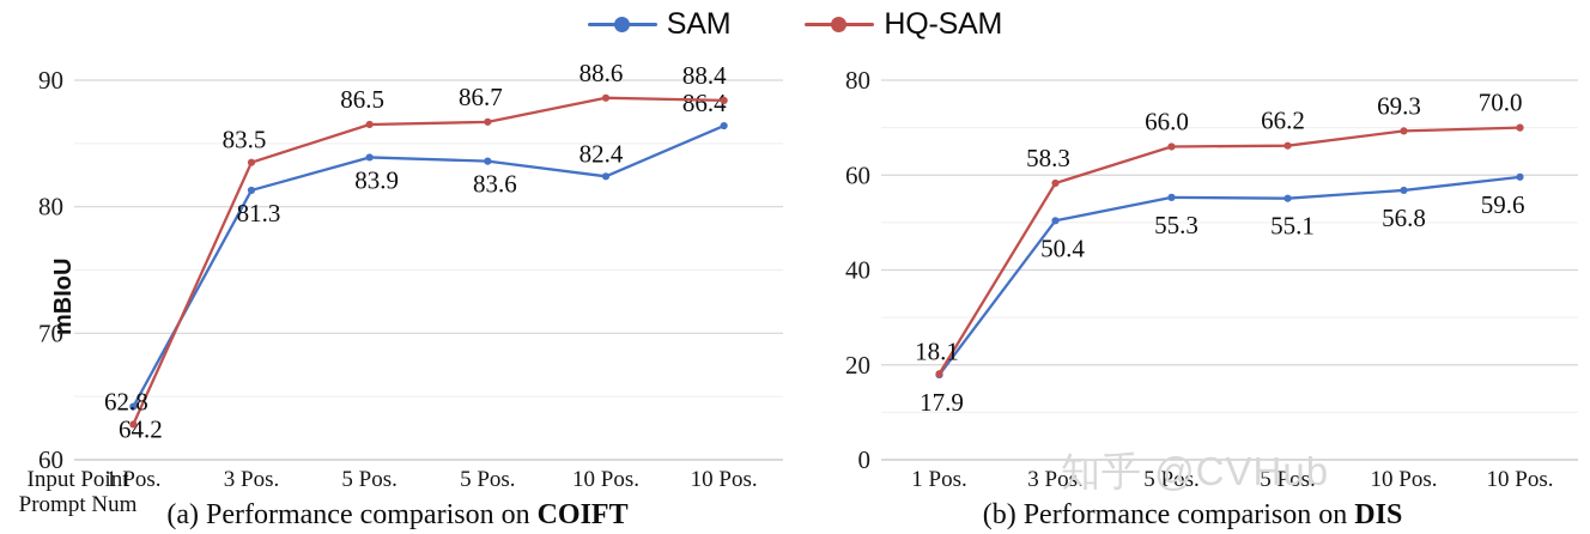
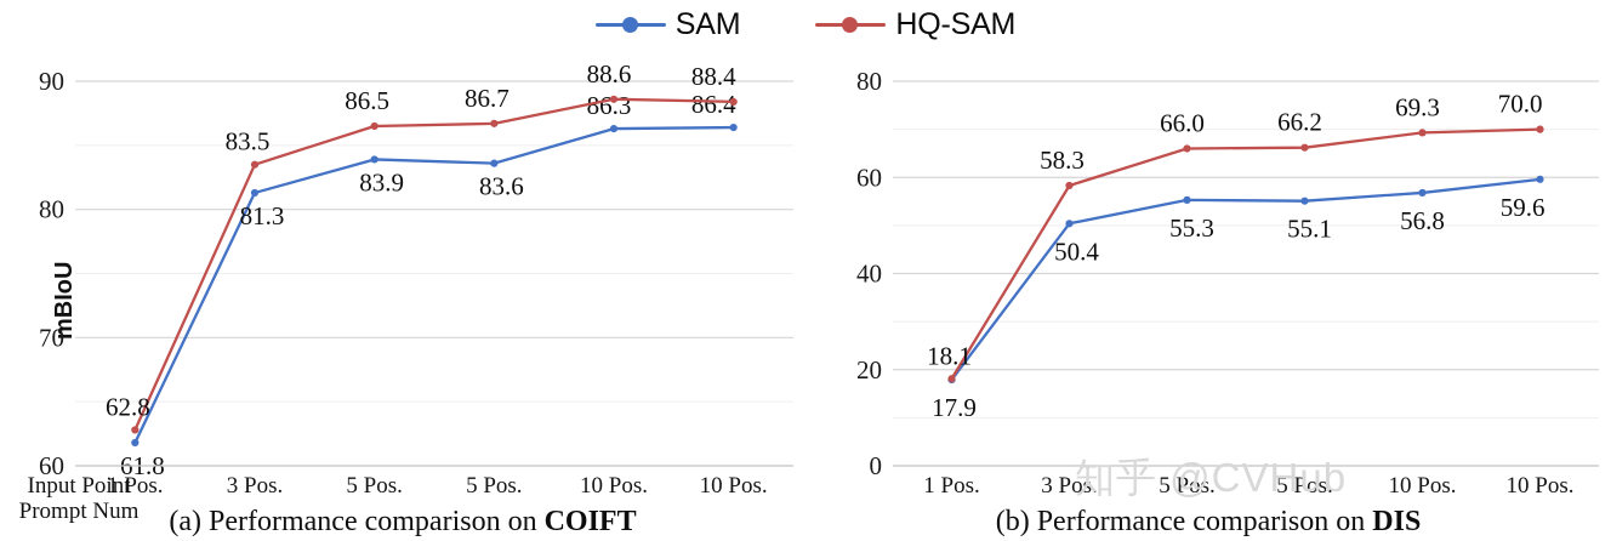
(a) Performance comparison on COIFT/SAM/1 Pos.: 64.2 -> 61.8
(a) Performance comparison on COIFT/SAM/10 Pos.: 82.4 -> 86.3
